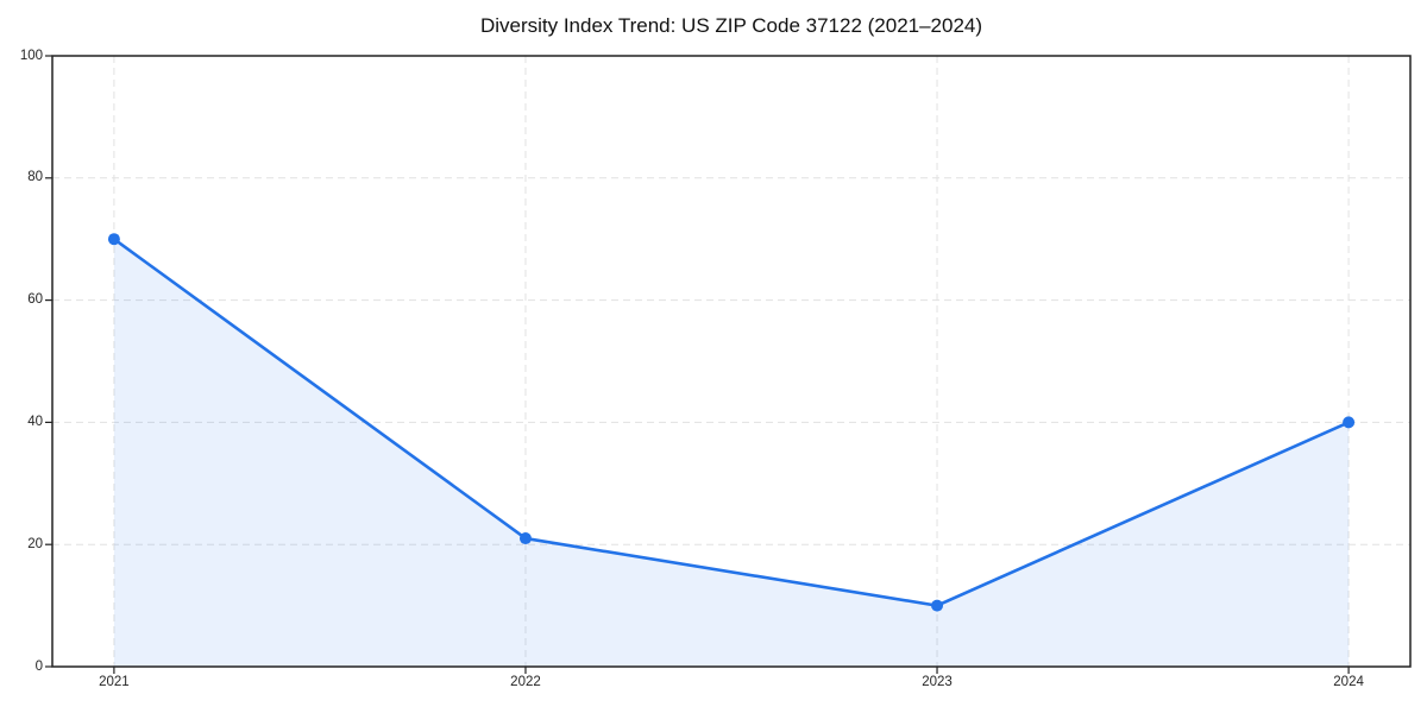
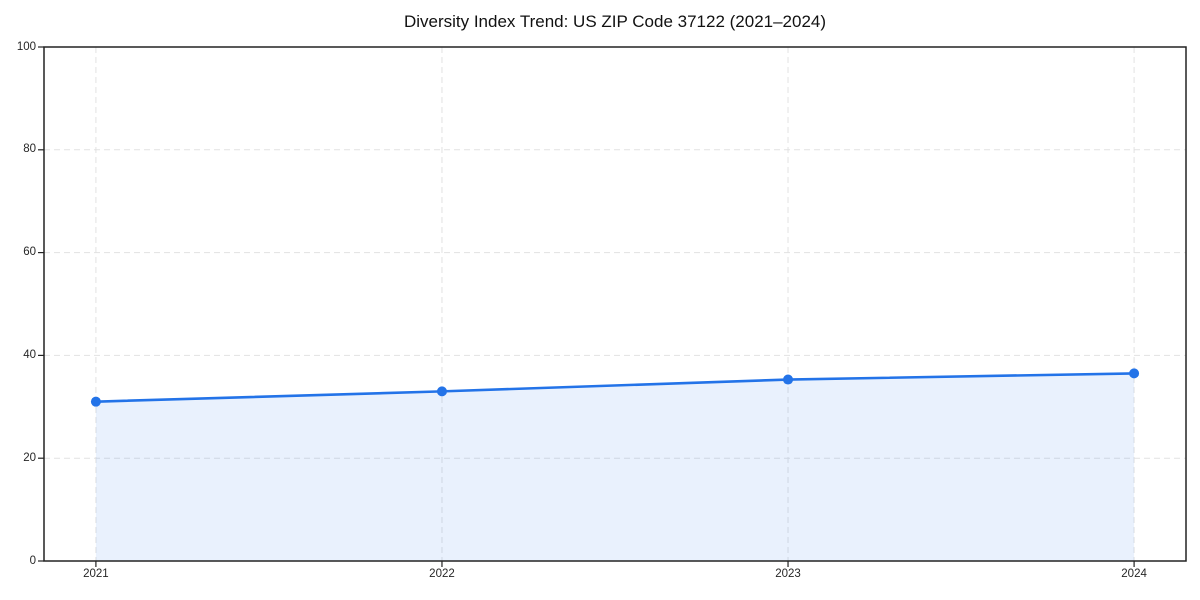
2021: 70 -> 31
2022: 21 -> 33
2023: 10 -> 35
2024: 40 -> 36
